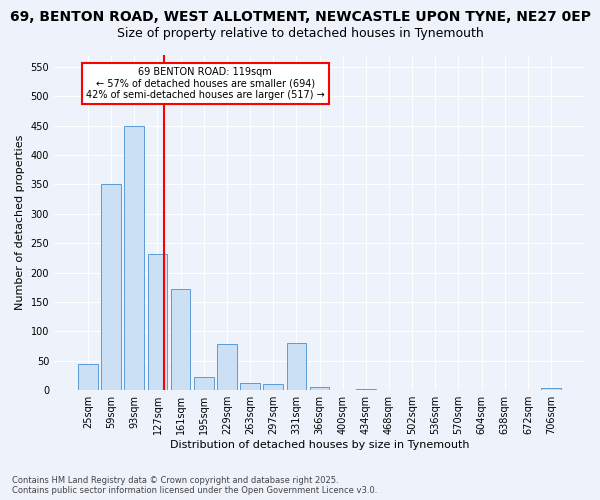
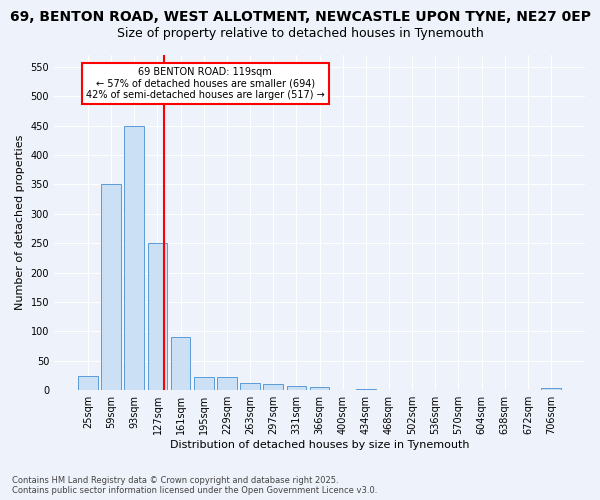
25sqm: 44 -> 25
127sqm: 232 -> 250
161sqm: 172 -> 90
229sqm: 78 -> 22
331sqm: 80 -> 7
